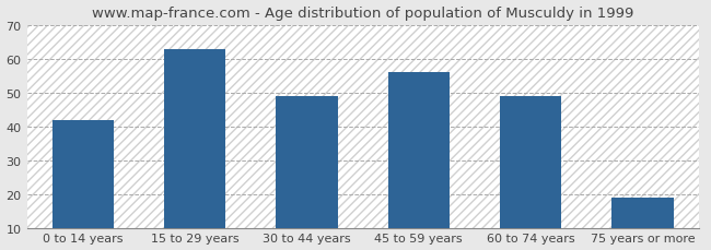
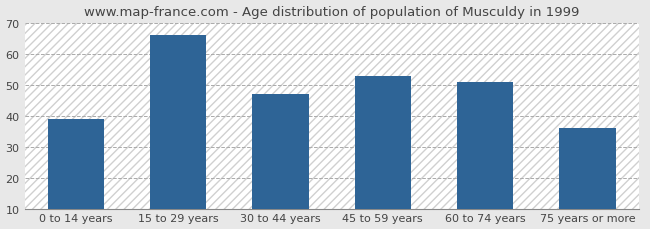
0 to 14 years: 42 -> 39
15 to 29 years: 63 -> 66
30 to 44 years: 49 -> 47
45 to 59 years: 56 -> 53
60 to 74 years: 49 -> 51
75 years or more: 19 -> 36
